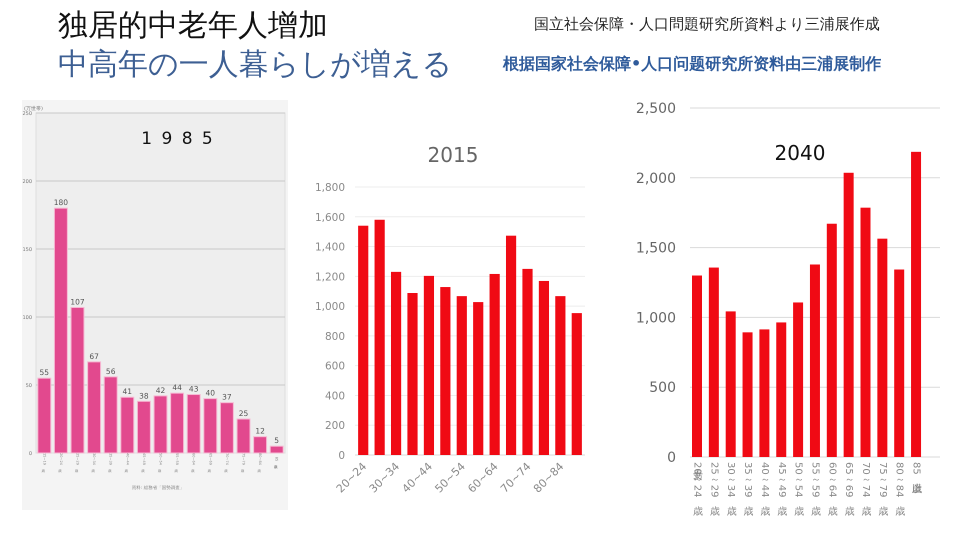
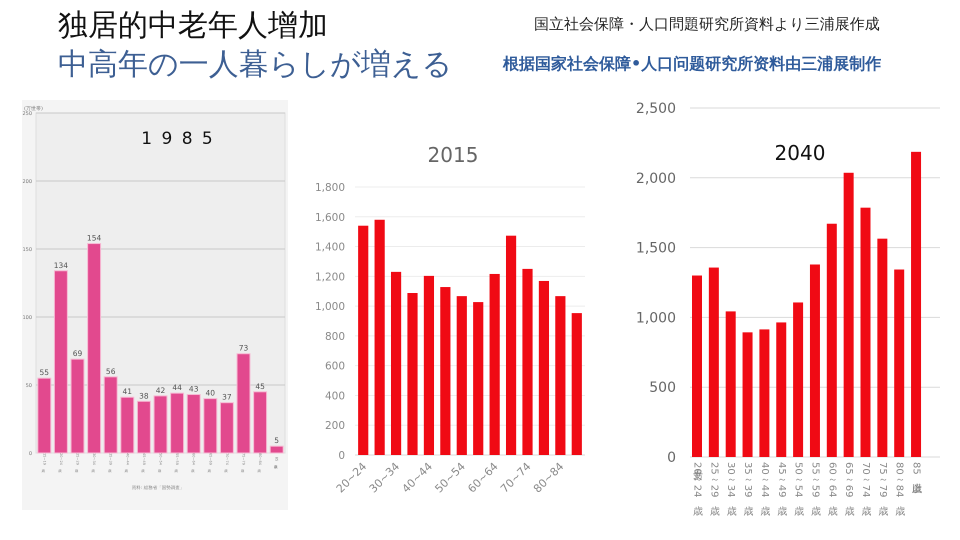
1 9 8 5/20~24歳: 180 -> 134
1 9 8 5/25~29歳: 107 -> 69
1 9 8 5/30~34歳: 67 -> 154
1 9 8 5/75~79歳: 25 -> 73
1 9 8 5/80~84歳: 12 -> 45
